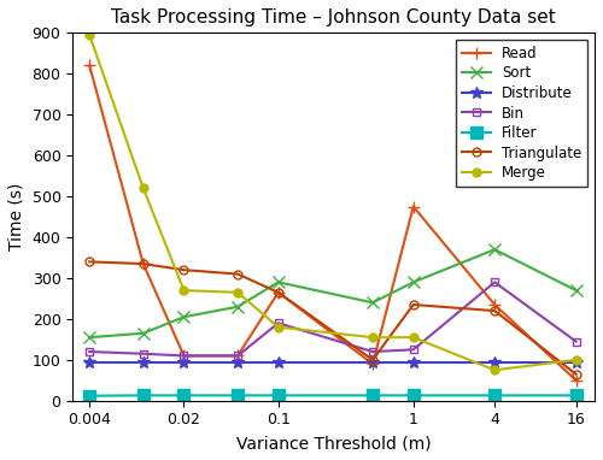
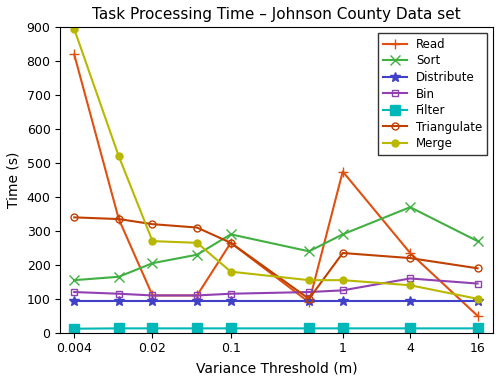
Bin/0.1: 190 -> 115
Bin/4: 290 -> 160
Merge/4: 75 -> 140
Triangulate/16: 65 -> 190
